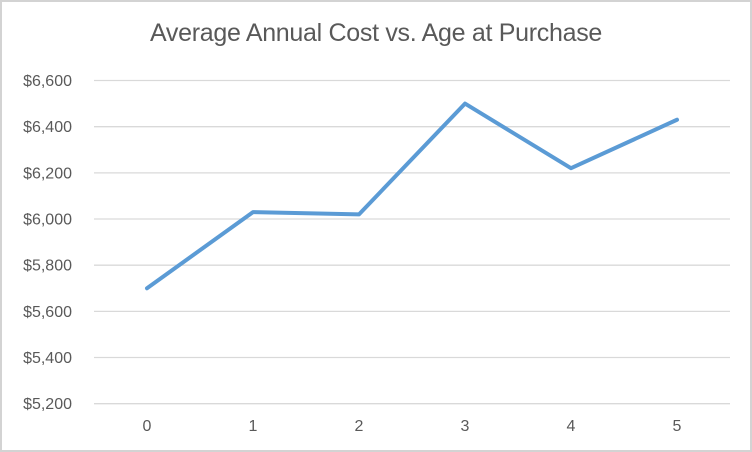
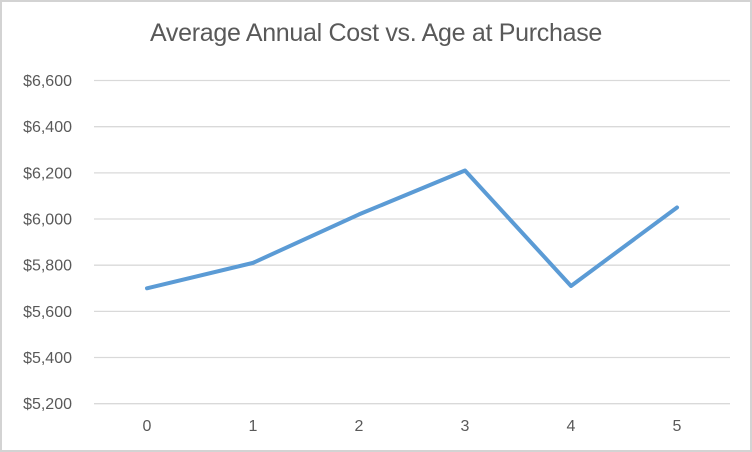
1: $6030 -> $5810
3: $6500 -> $6210
4: $6220 -> $5710
5: $6430 -> $6050
